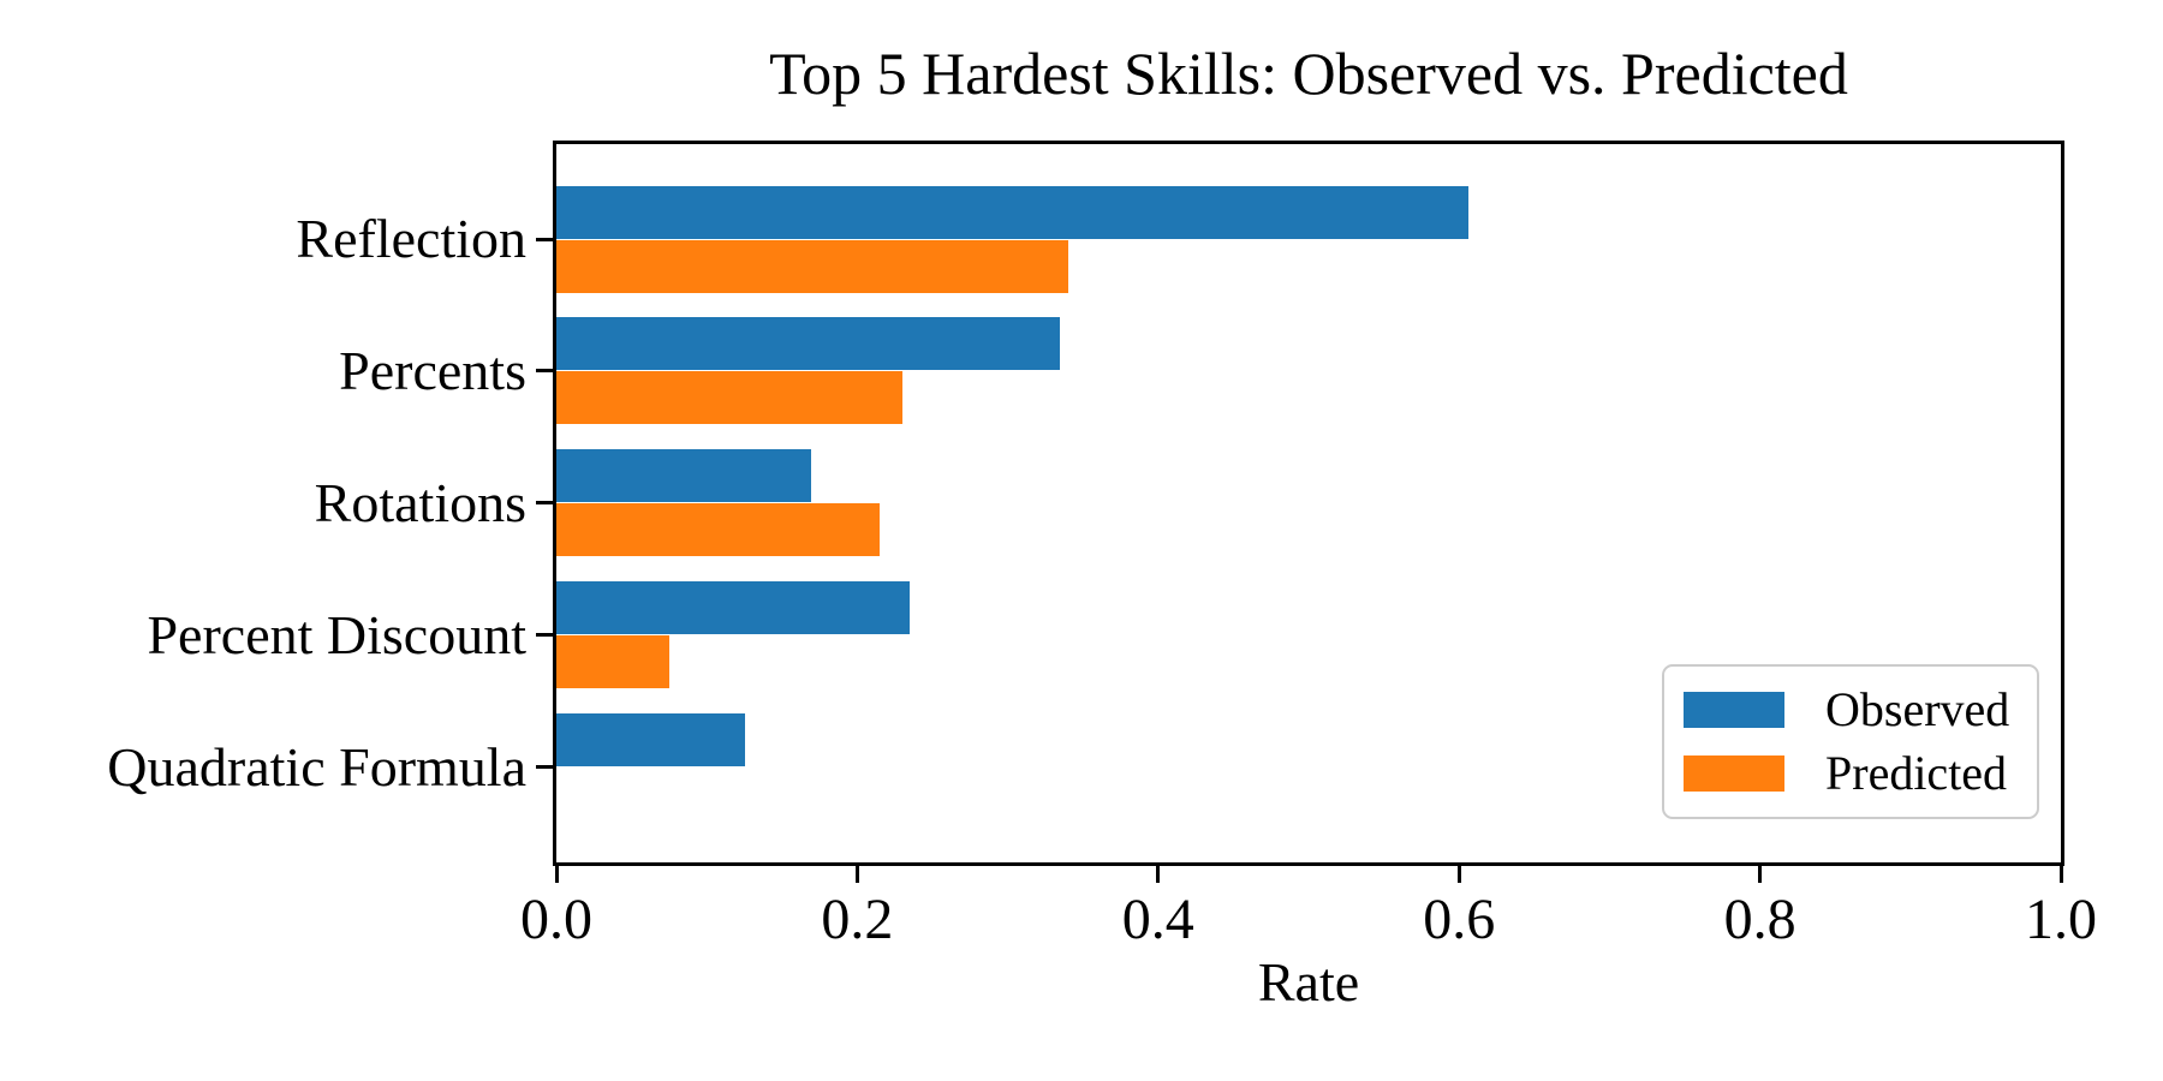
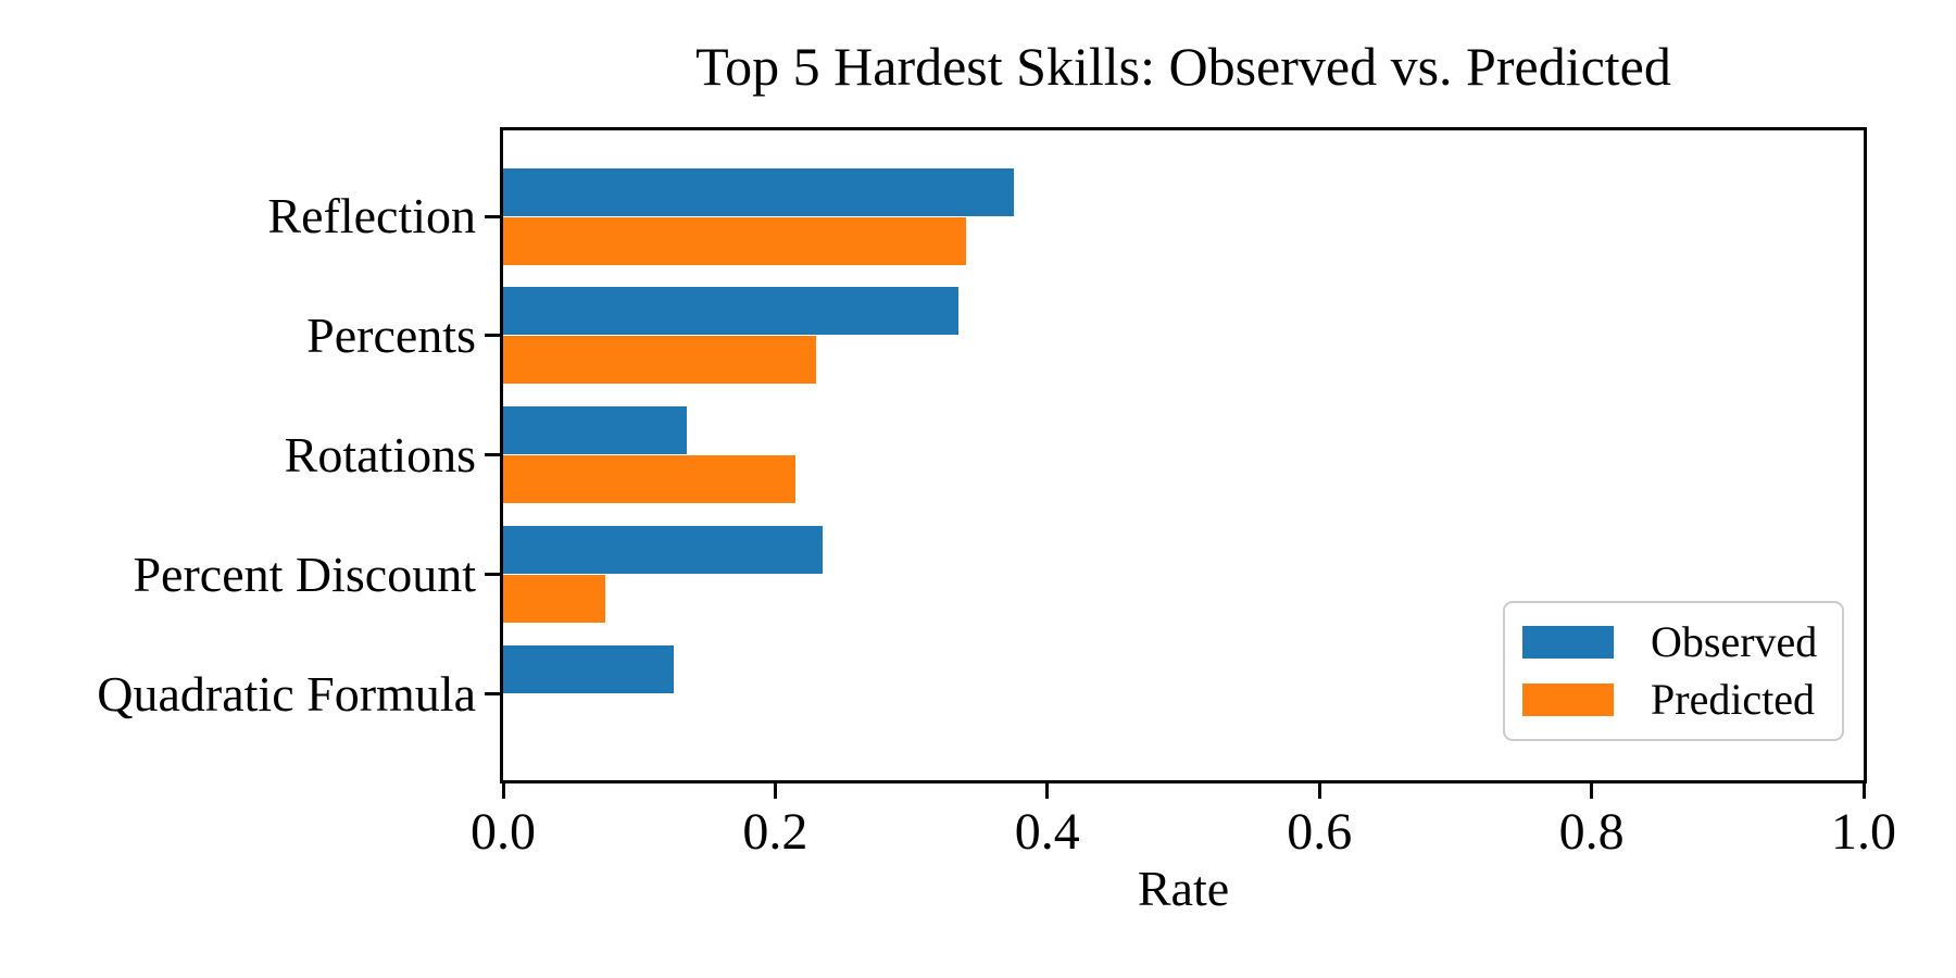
Observed/Reflection: 0.606 -> 0.375
Observed/Rotations: 0.169 -> 0.135
